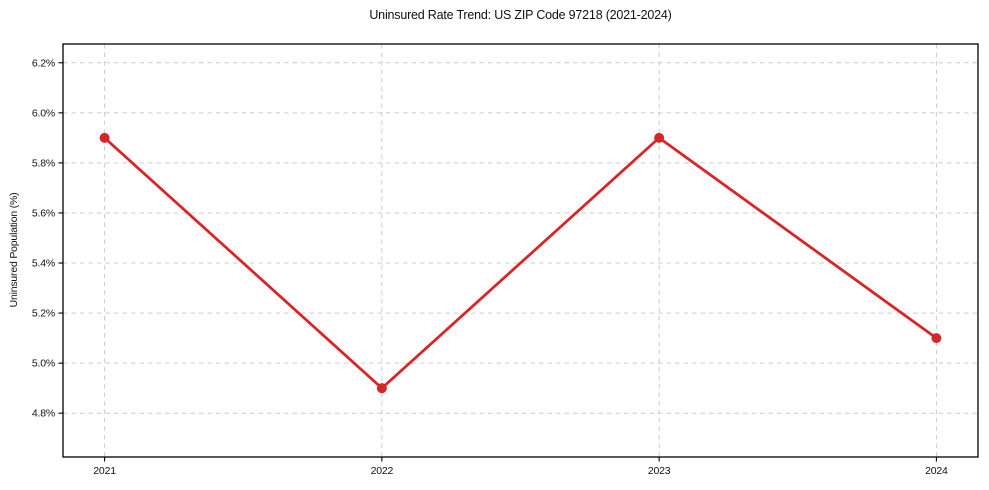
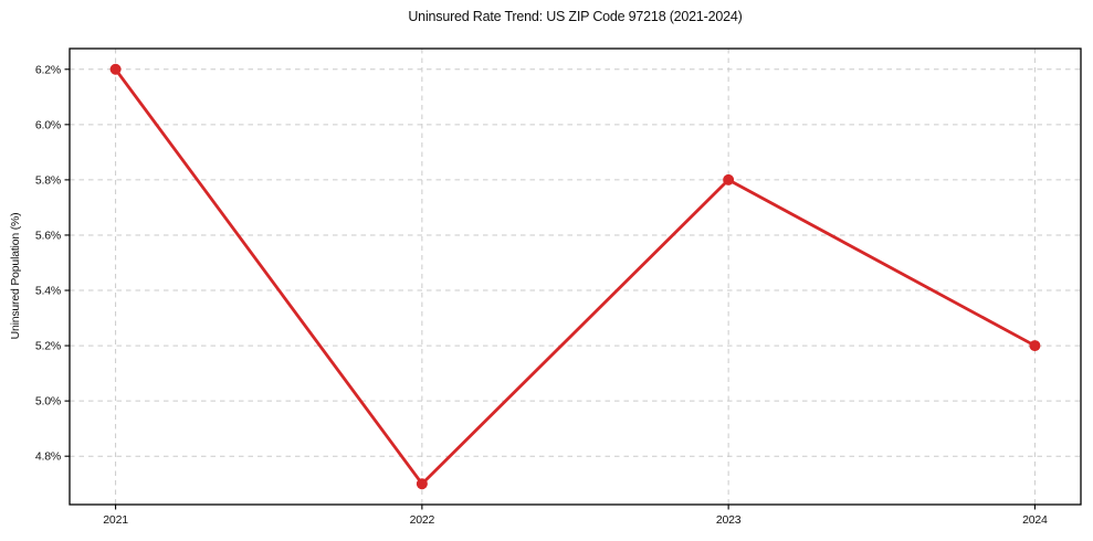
2021: 5.9% -> 6.2%
2022: 4.9% -> 4.7%
2023: 5.9% -> 5.8%
2024: 5.1% -> 5.2%
